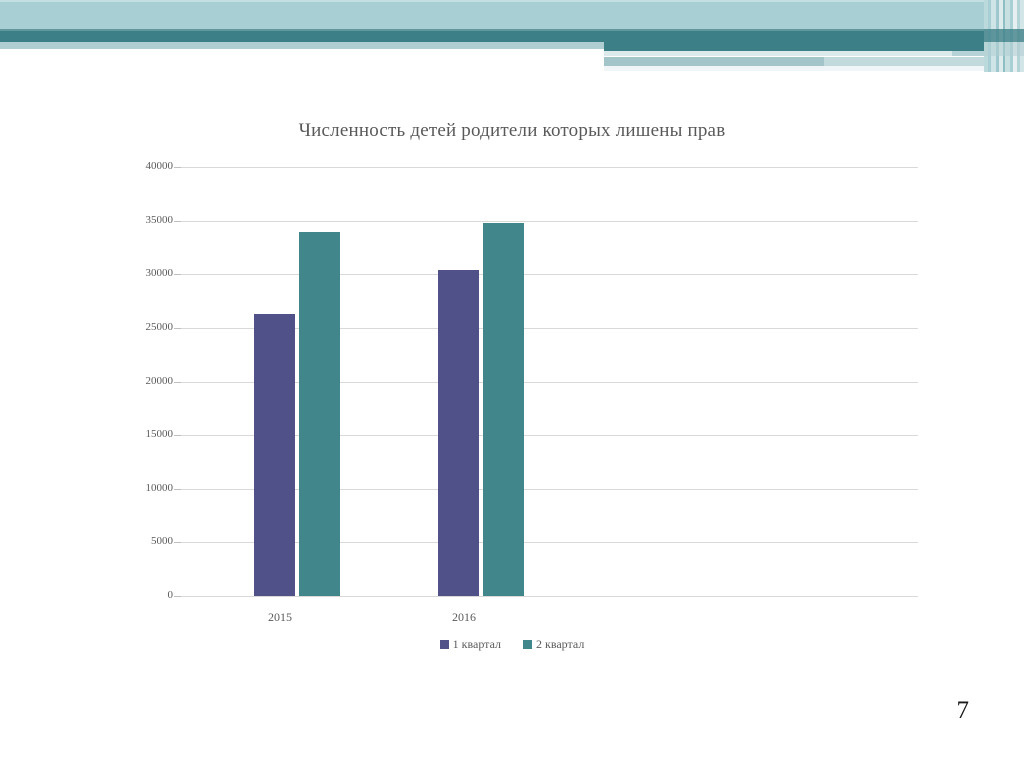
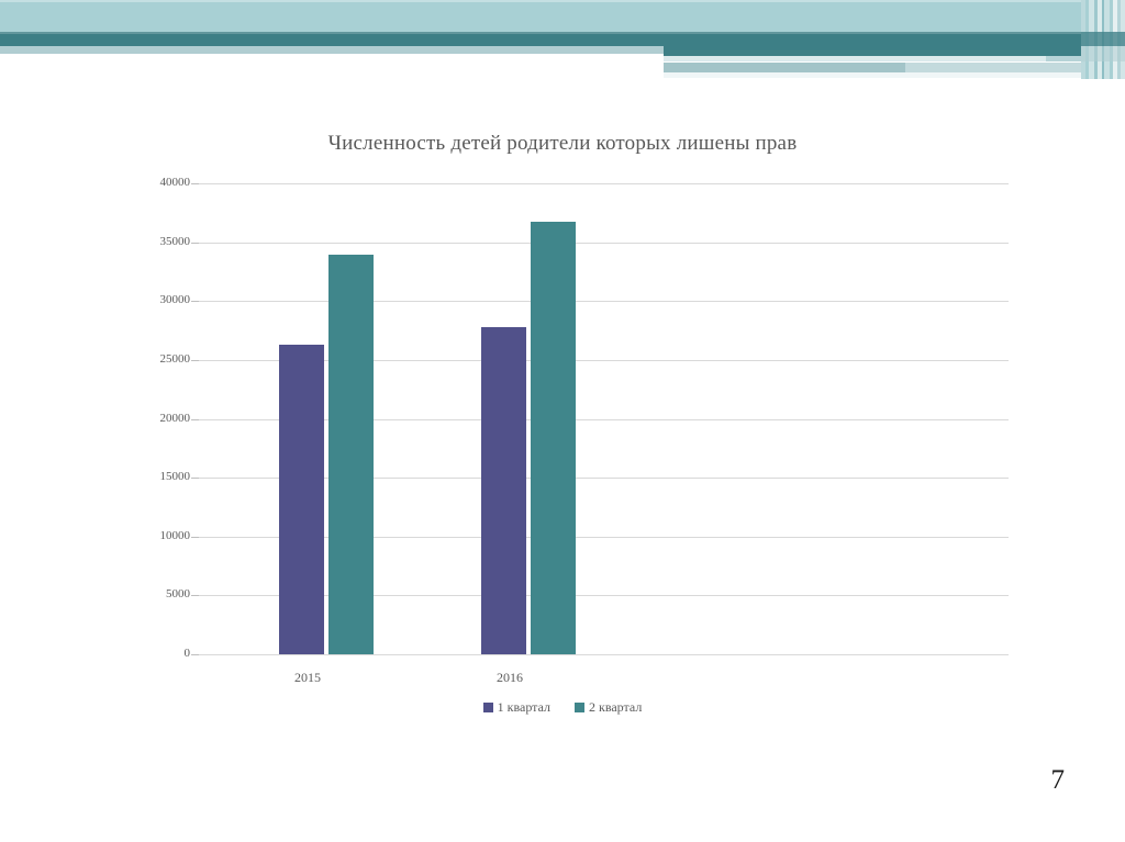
1 квартал/2016: 30400 -> 27800
2 квартал/2016: 34800 -> 36800
